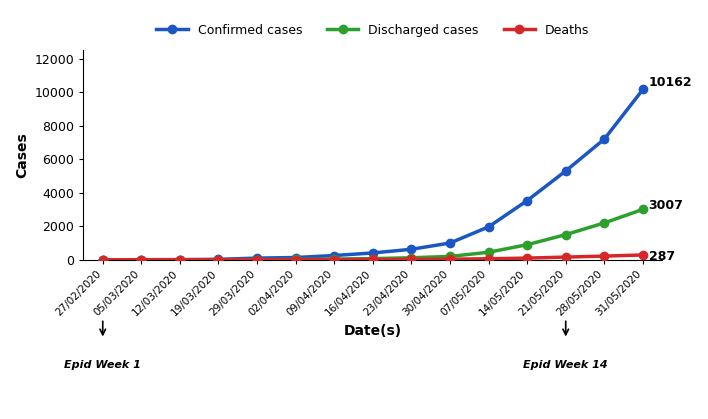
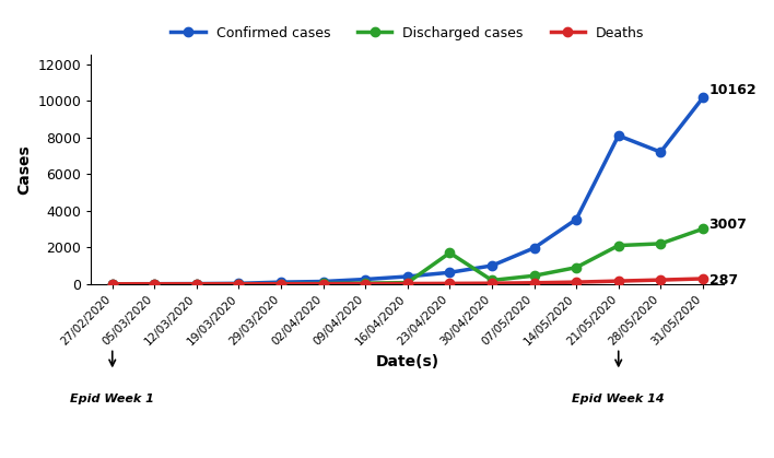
Discharged cases/23/04/2020: 100 -> 1700
Confirmed cases/21/05/2020: 5300 -> 8100
Discharged cases/21/05/2020: 1500 -> 2100
